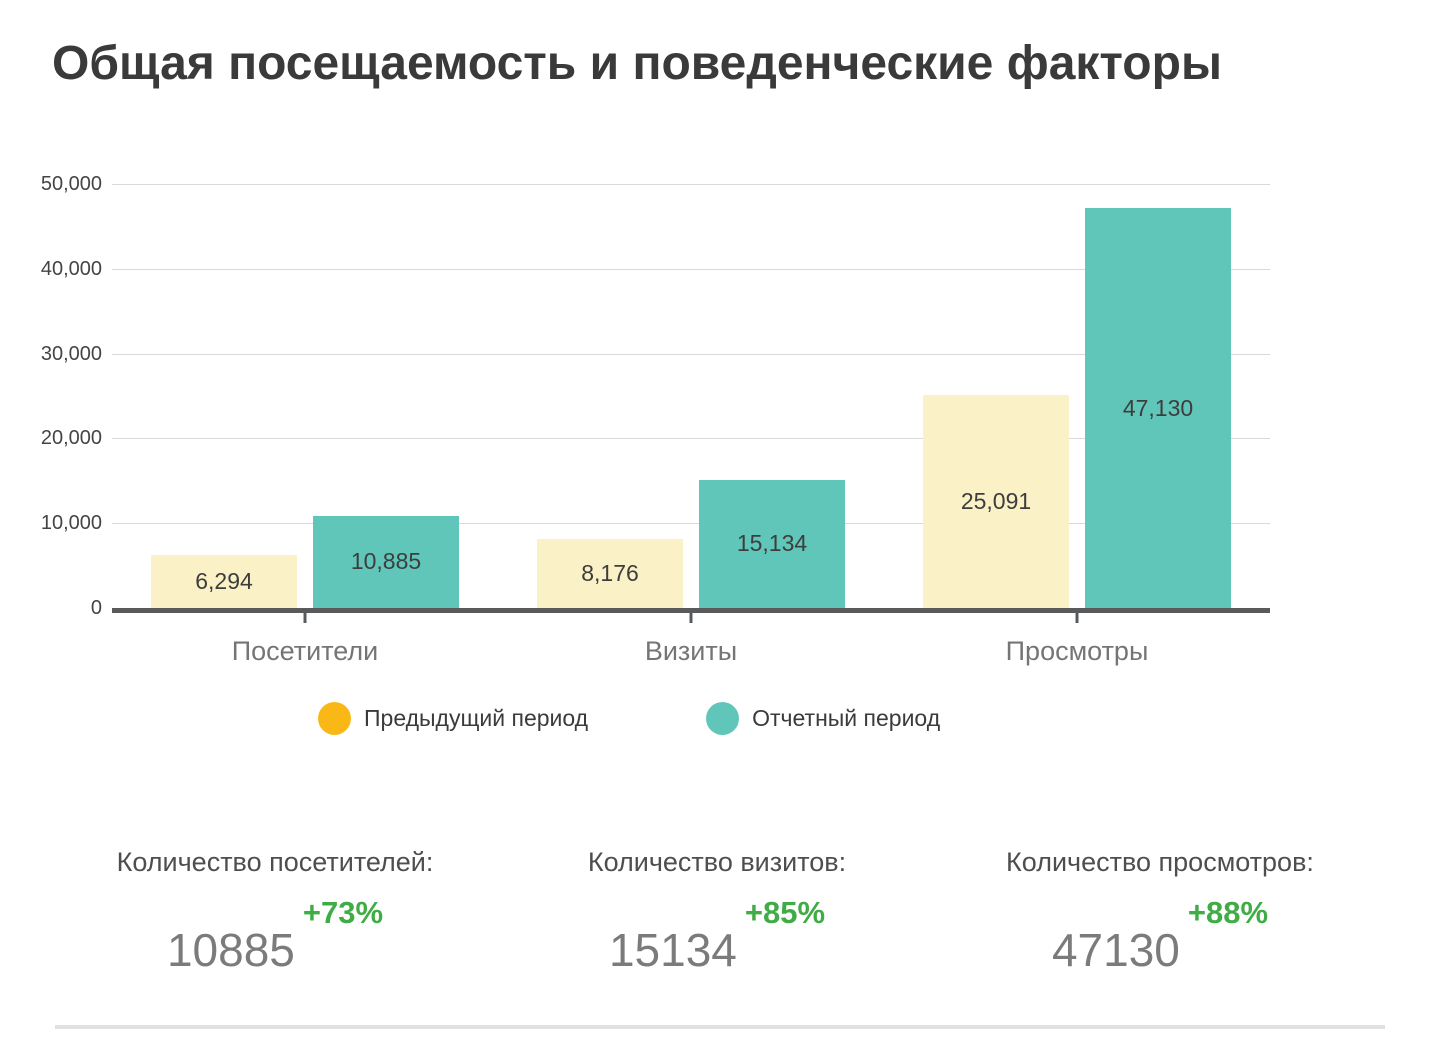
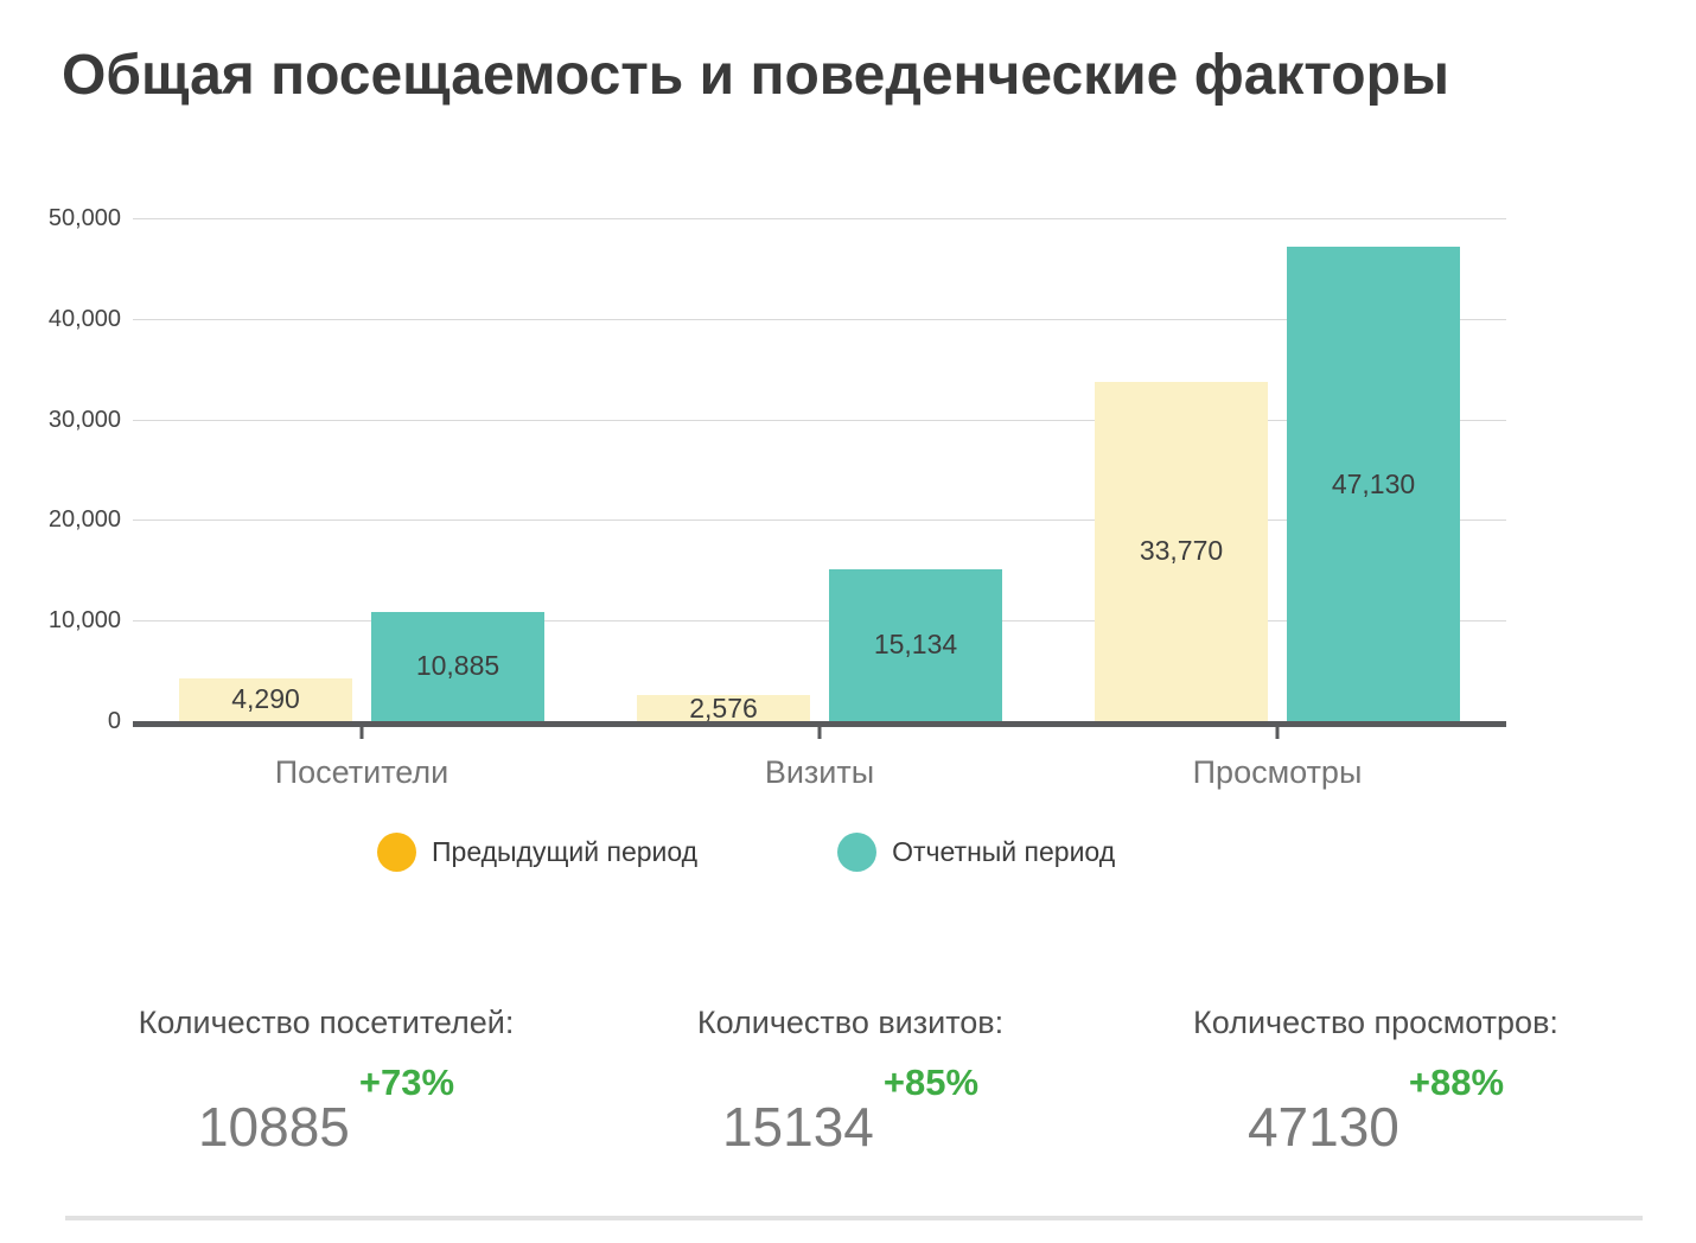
Предыдущий период/Посетители: 6,294 -> 4,290
Предыдущий период/Визиты: 8,176 -> 2,576
Предыдущий период/Просмотры: 25,091 -> 33,770
